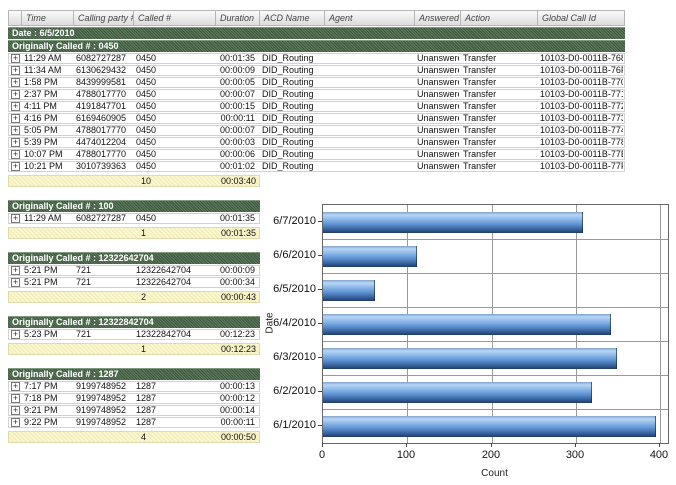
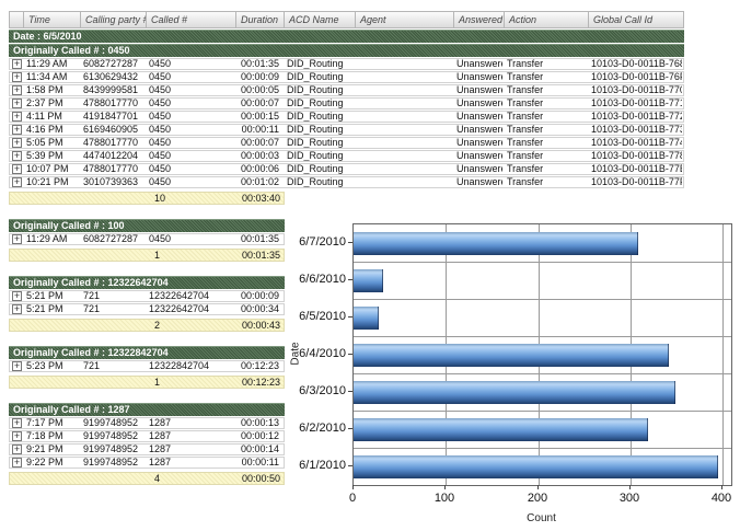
6/6/2010: 110 -> 30
6/5/2010: 60 -> 30
